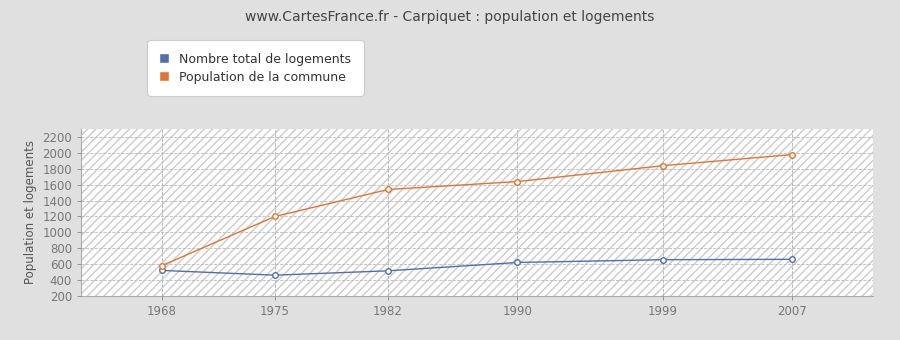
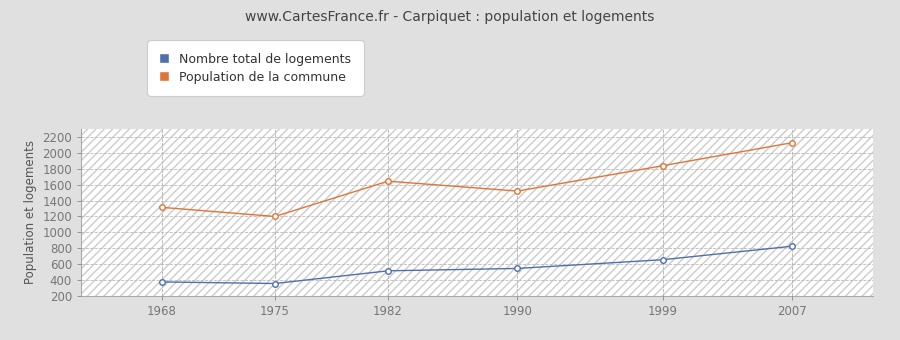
Nombre total de logements/1968: 520 -> 380
Population de la commune/1968: 580 -> 1320
Nombre total de logements/1975: 460 -> 360
Population de la commune/1982: 1540 -> 1640
Nombre total de logements/1990: 620 -> 540
Population de la commune/1990: 1640 -> 1520
Nombre total de logements/2007: 660 -> 820
Population de la commune/2007: 1980 -> 2130
